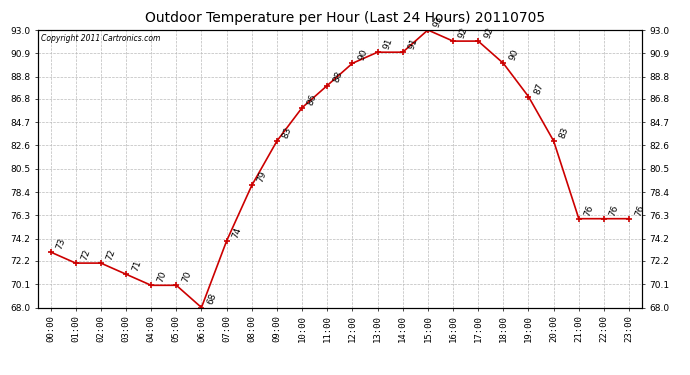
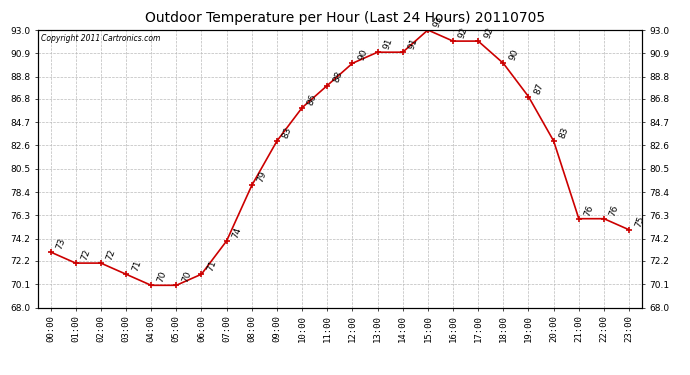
06:00: 68 -> 71
23:00: 76 -> 75
